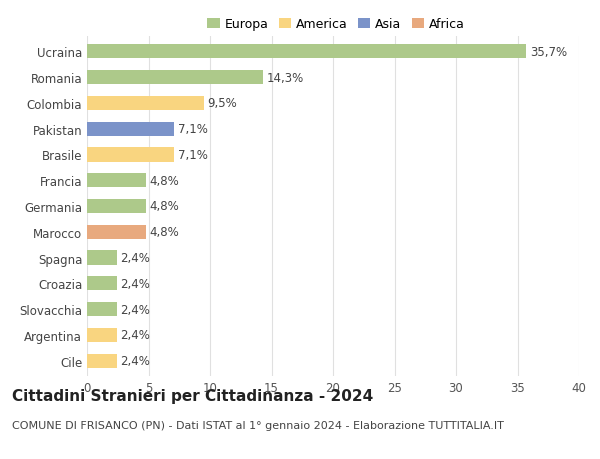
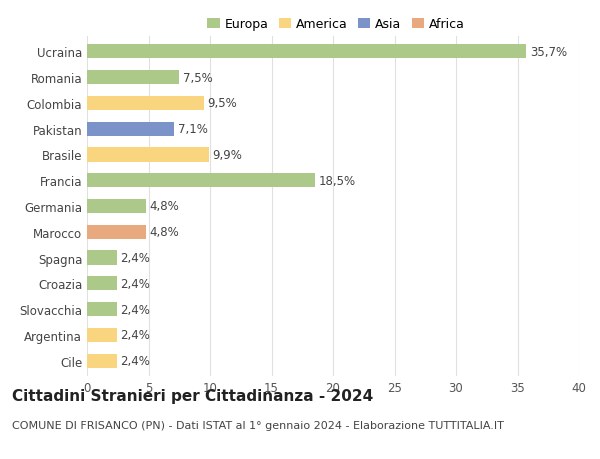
Romania: 14,3% -> 7,5%
Brasile: 7,1% -> 9,9%
Francia: 4,8% -> 18,5%
